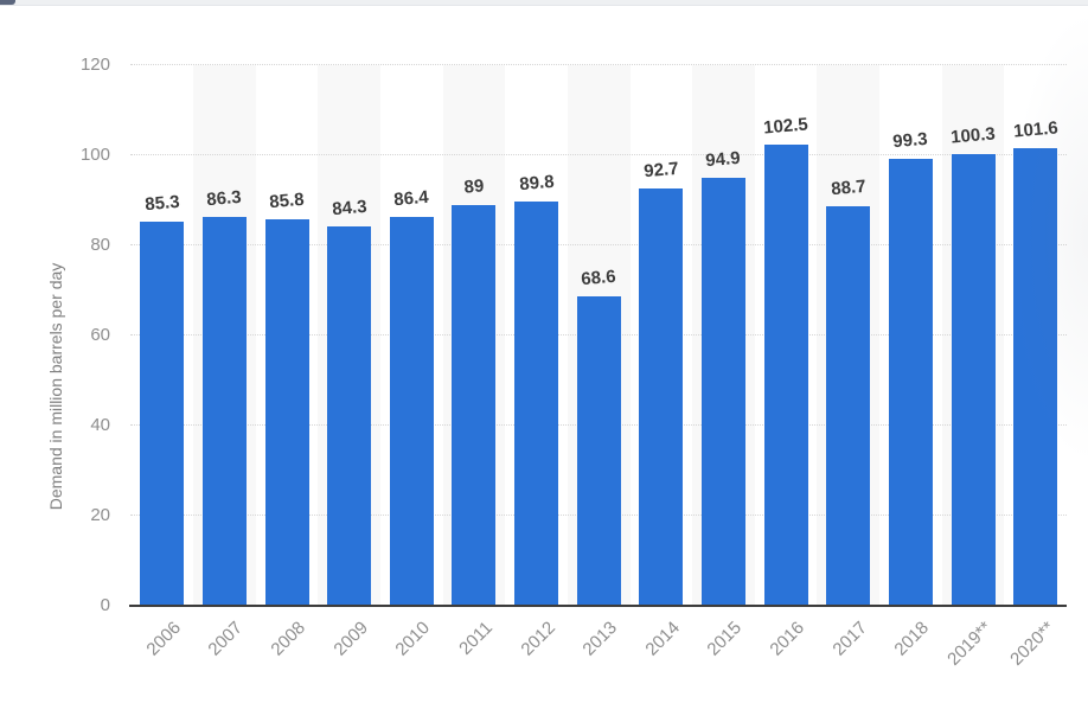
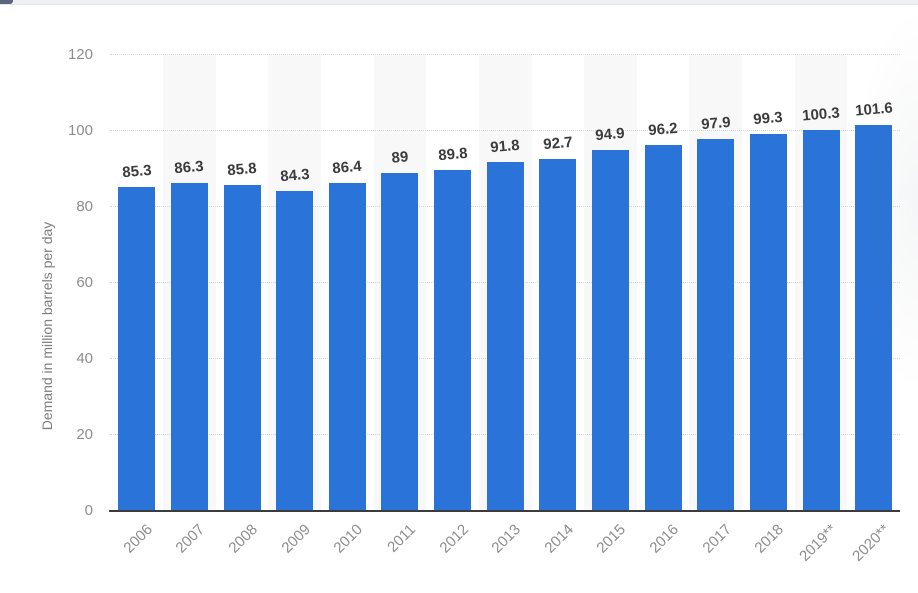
2013: 68.6 -> 91.8
2016: 102.5 -> 96.2
2017: 88.7 -> 97.9
